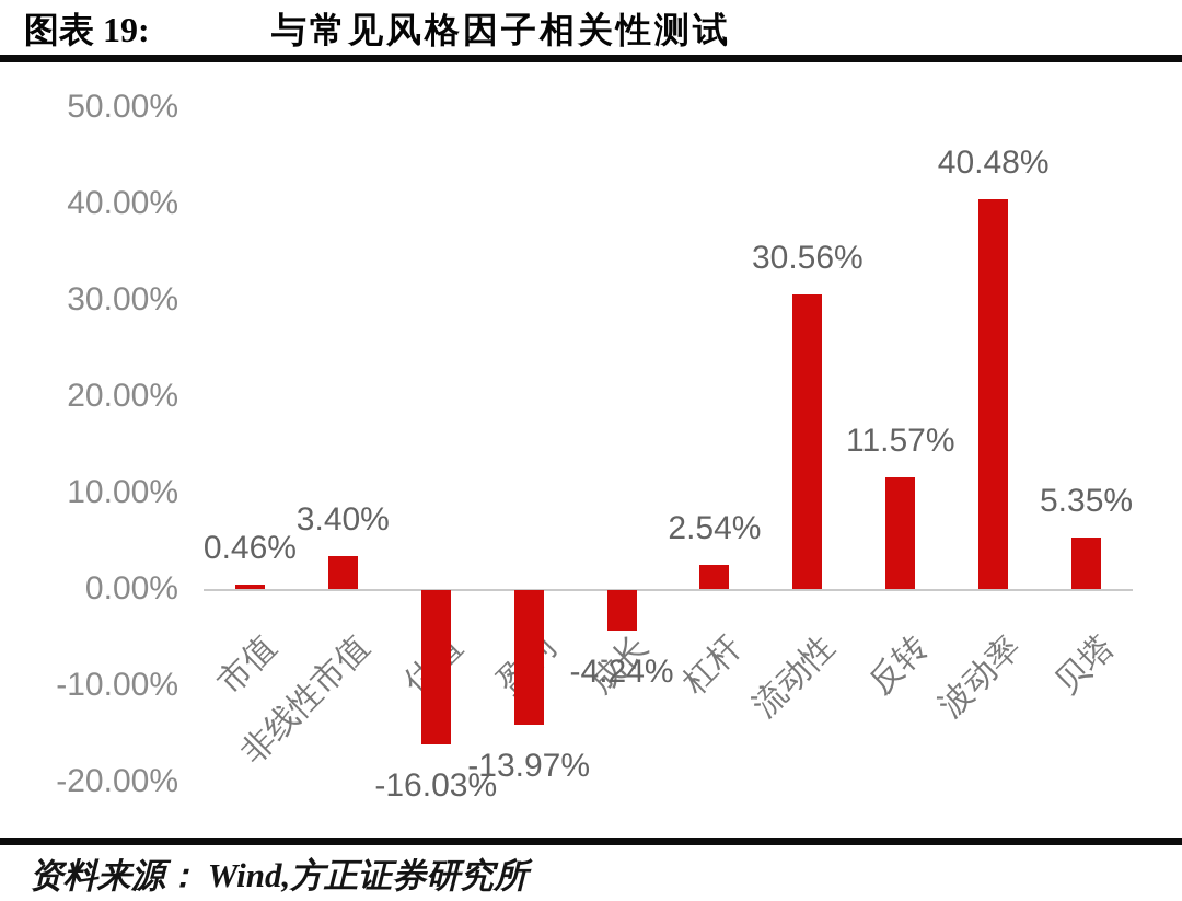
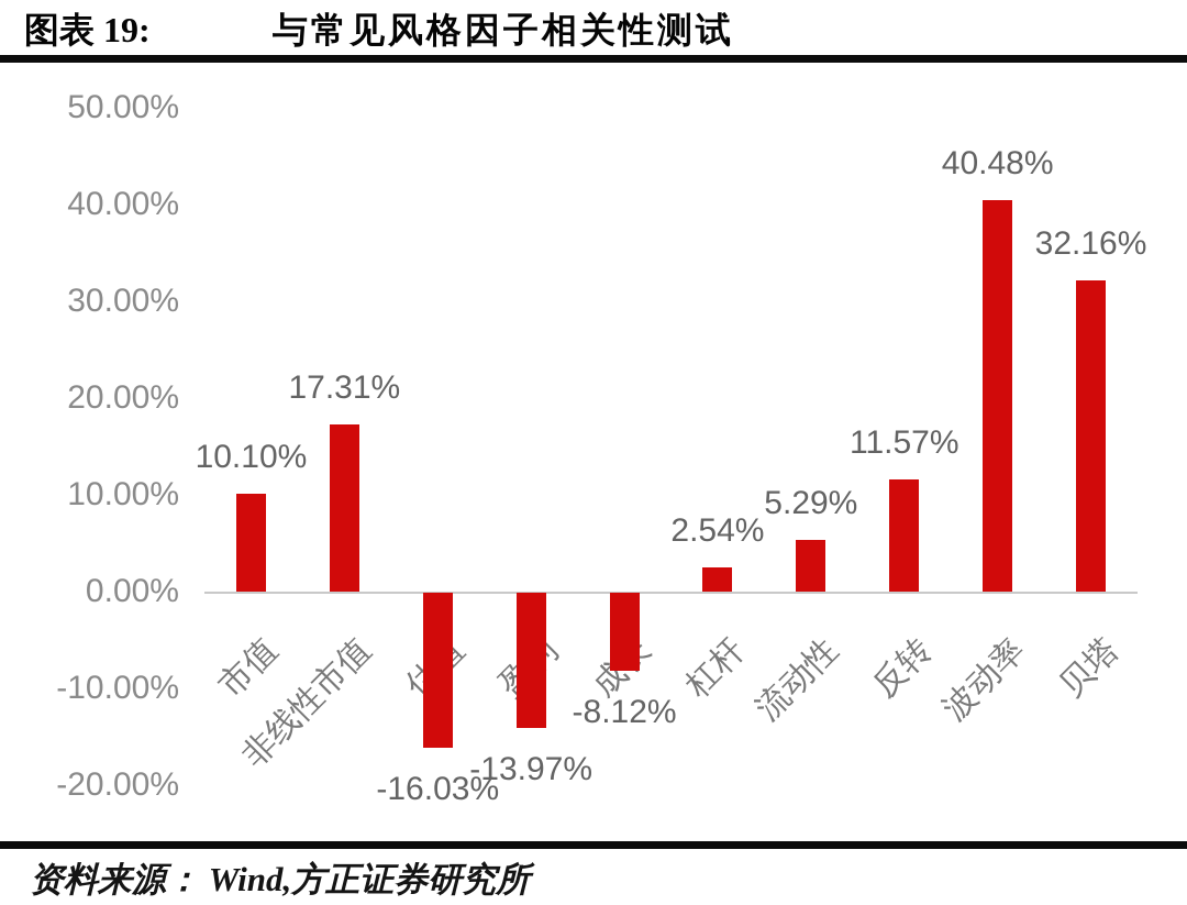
市值: 0.46% -> 10.10%
非线性市值: 3.40% -> 17.31%
成长: -4.24% -> -8.12%
流动性: 30.56% -> 5.29%
贝塔: 5.35% -> 32.16%
